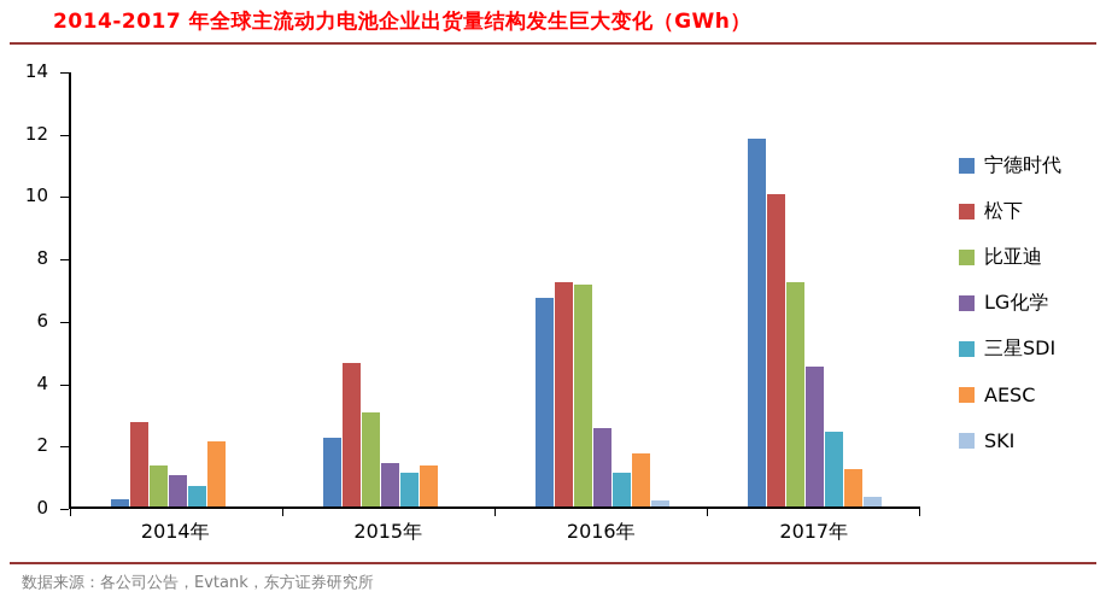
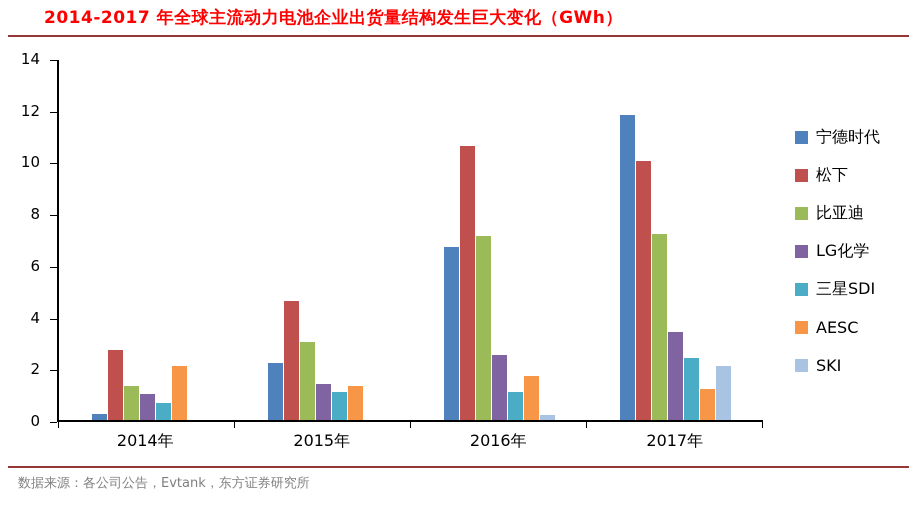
松下/2016年: 7.2 -> 10.6
LG化学/2017年: 4.5 -> 3.4
SKI/2017年: 0.3 -> 2.1
